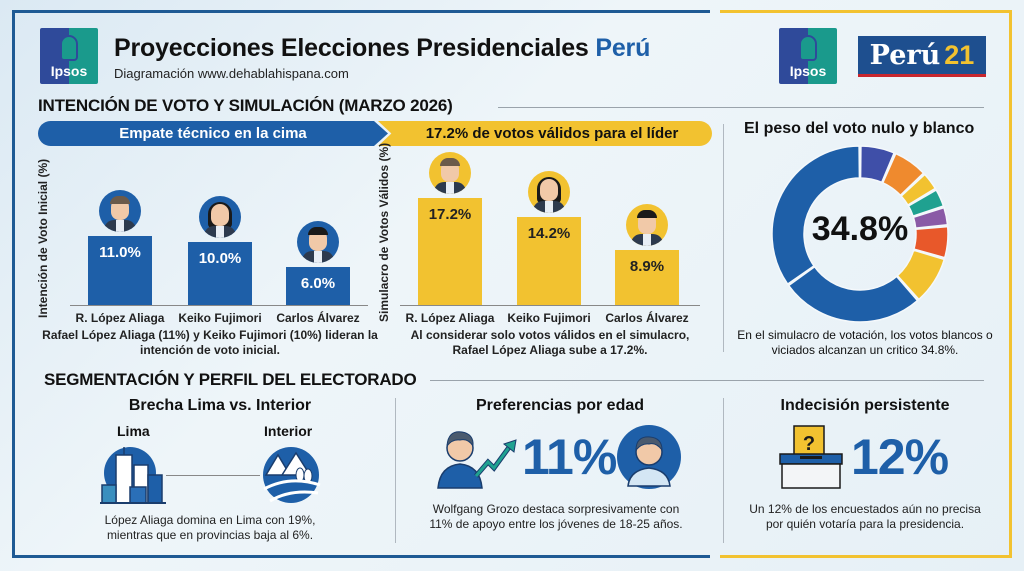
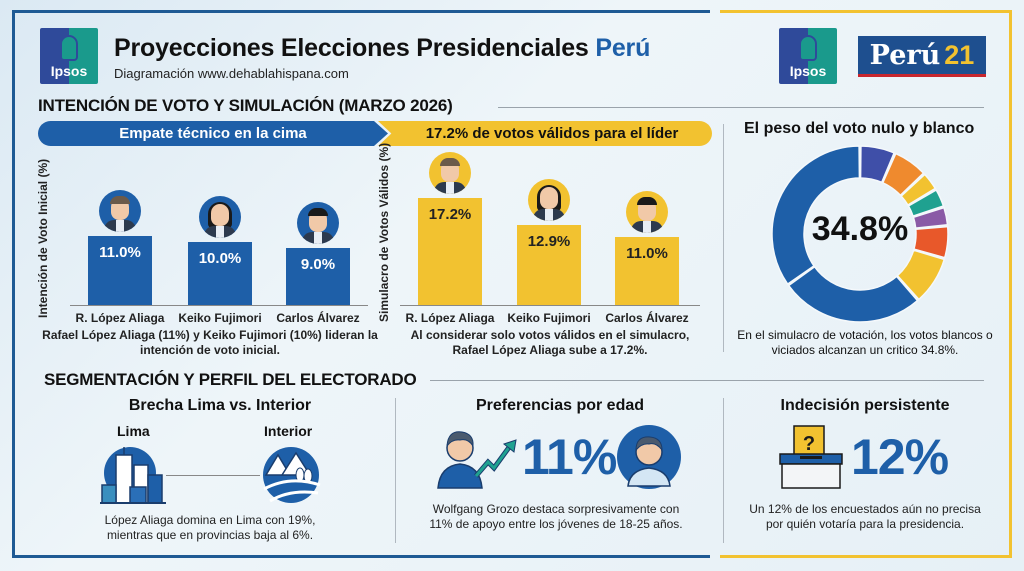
Empate técnico en la cima/Carlos Álvarez: 6.0% -> 9.0%
17.2% de votos válidos para el líder/Keiko Fujimori: 14.2% -> 12.9%
17.2% de votos válidos para el líder/Carlos Álvarez: 8.9% -> 11.0%
